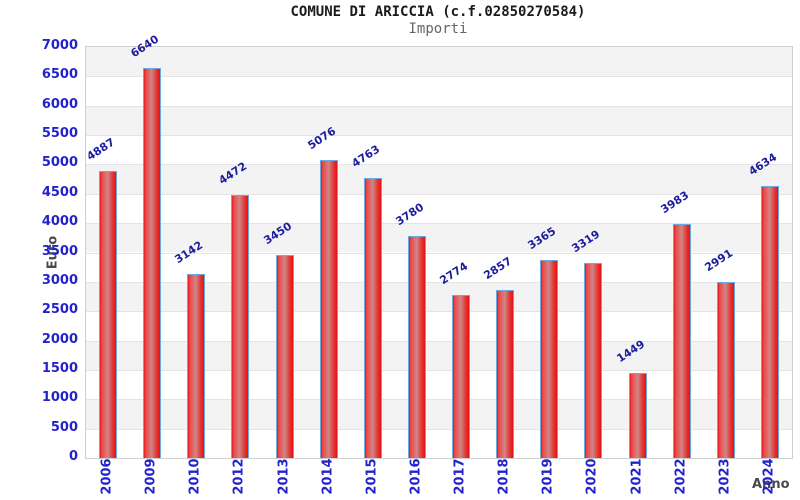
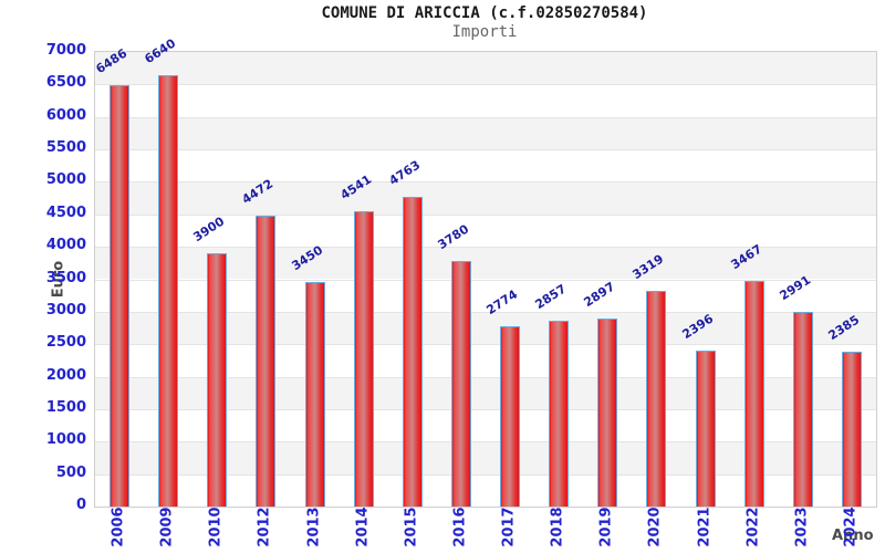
2006: 4887 -> 6486
2010: 3142 -> 3900
2014: 5076 -> 4541
2019: 3365 -> 2897
2021: 1449 -> 2396
2022: 3983 -> 3467
2024: 4634 -> 2385
